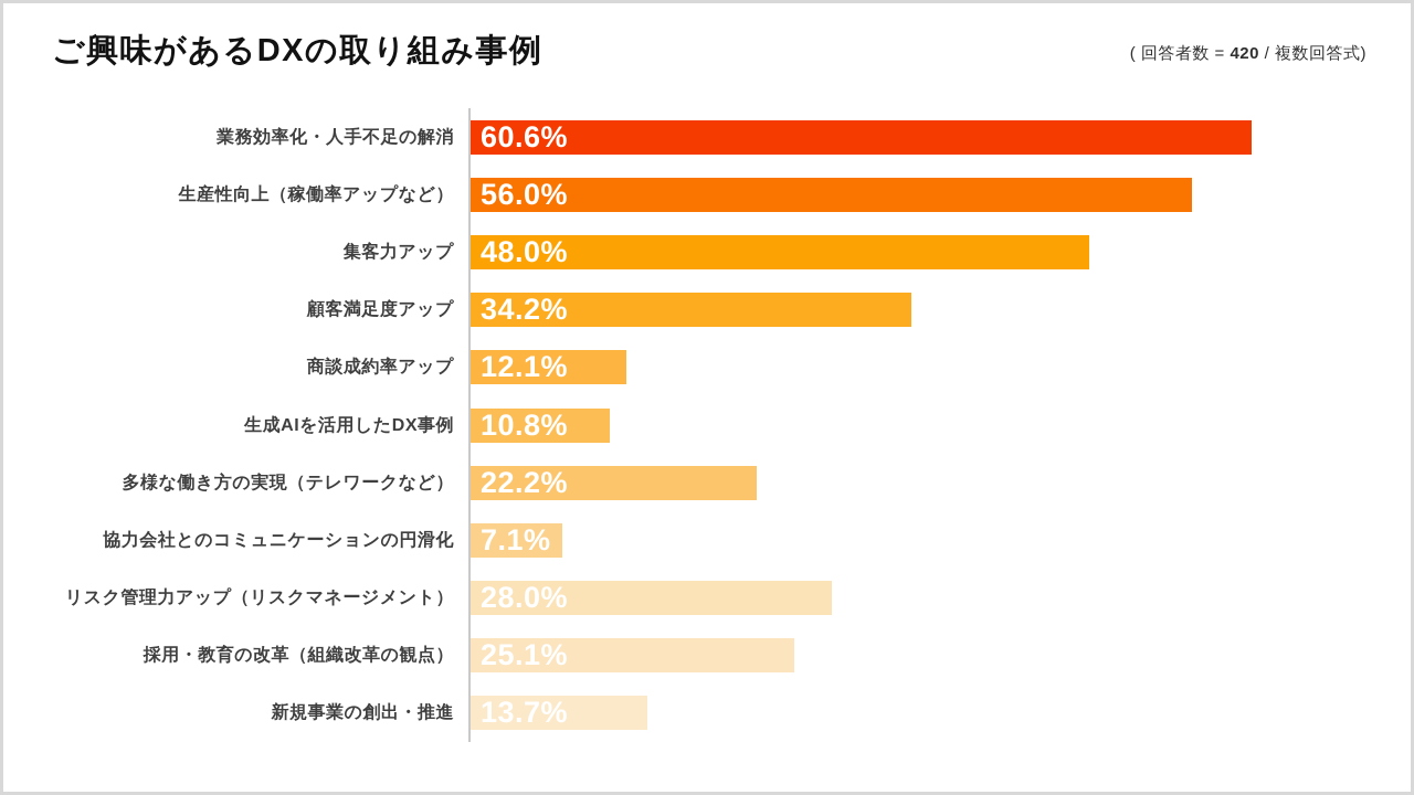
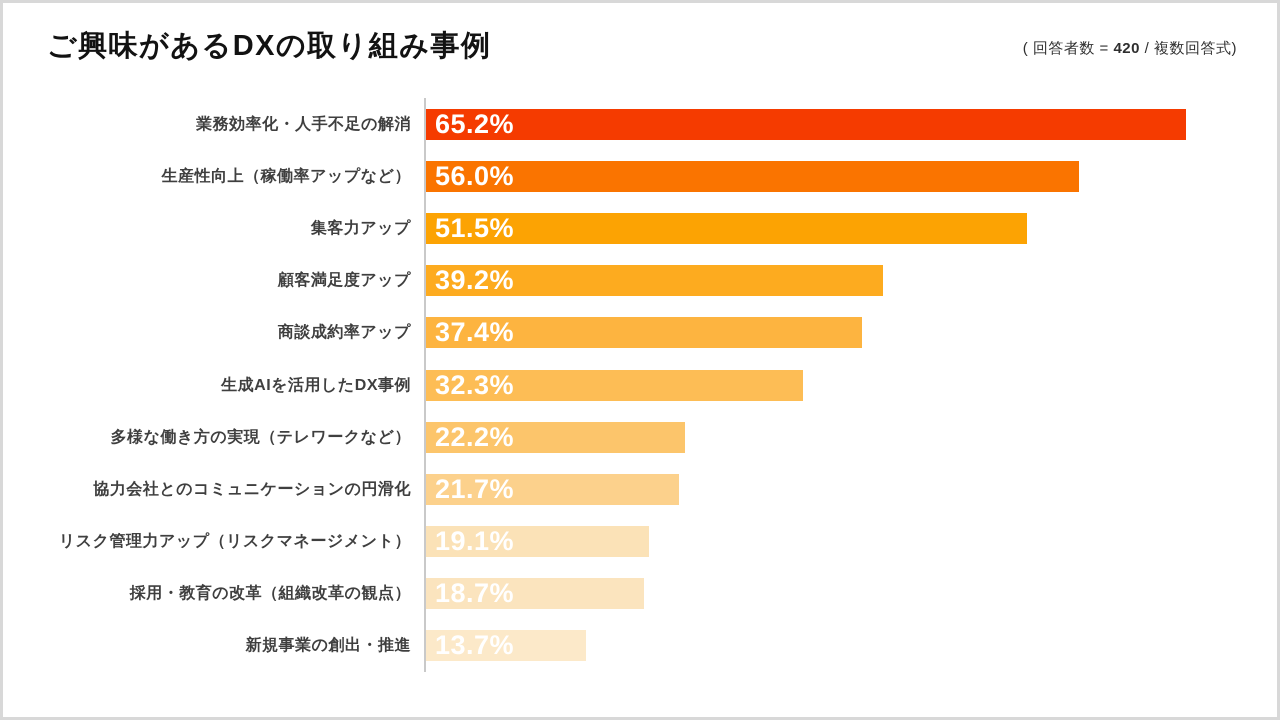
業務効率化・人手不足の解消: 60.6% -> 65.2%
集客力アップ: 48.0% -> 51.5%
顧客満足度アップ: 34.2% -> 39.2%
商談成約率アップ: 12.1% -> 37.4%
生成AIを活用したDX事例: 10.8% -> 32.3%
協力会社とのコミュニケーションの円滑化: 7.1% -> 21.7%
リスク管理力アップ（リスクマネージメント）: 28.0% -> 19.1%
採用・教育の改革（組織改革の観点）: 25.1% -> 18.7%
